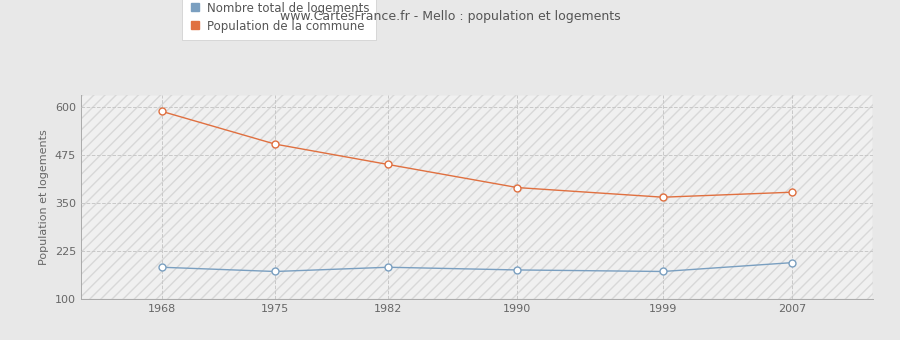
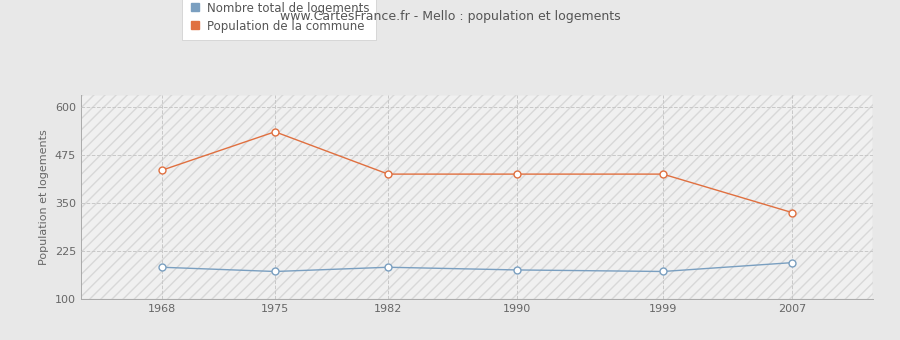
Population de la commune/1968: 588 -> 435
Population de la commune/1975: 503 -> 535
Population de la commune/1982: 450 -> 425
Population de la commune/1990: 390 -> 425
Population de la commune/1999: 365 -> 425
Population de la commune/2007: 378 -> 325
